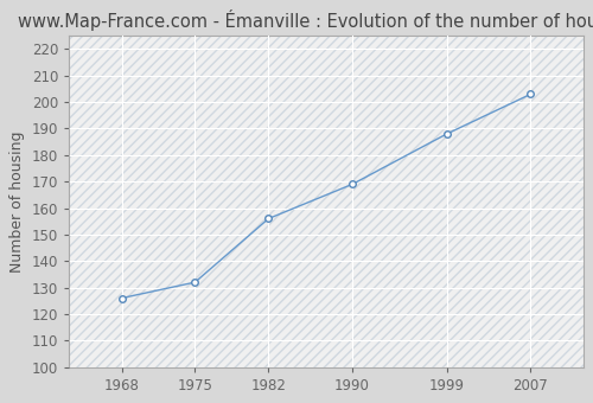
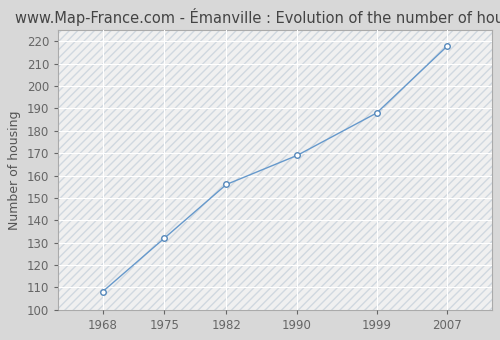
1968: 126 -> 108
2007: 203 -> 218
